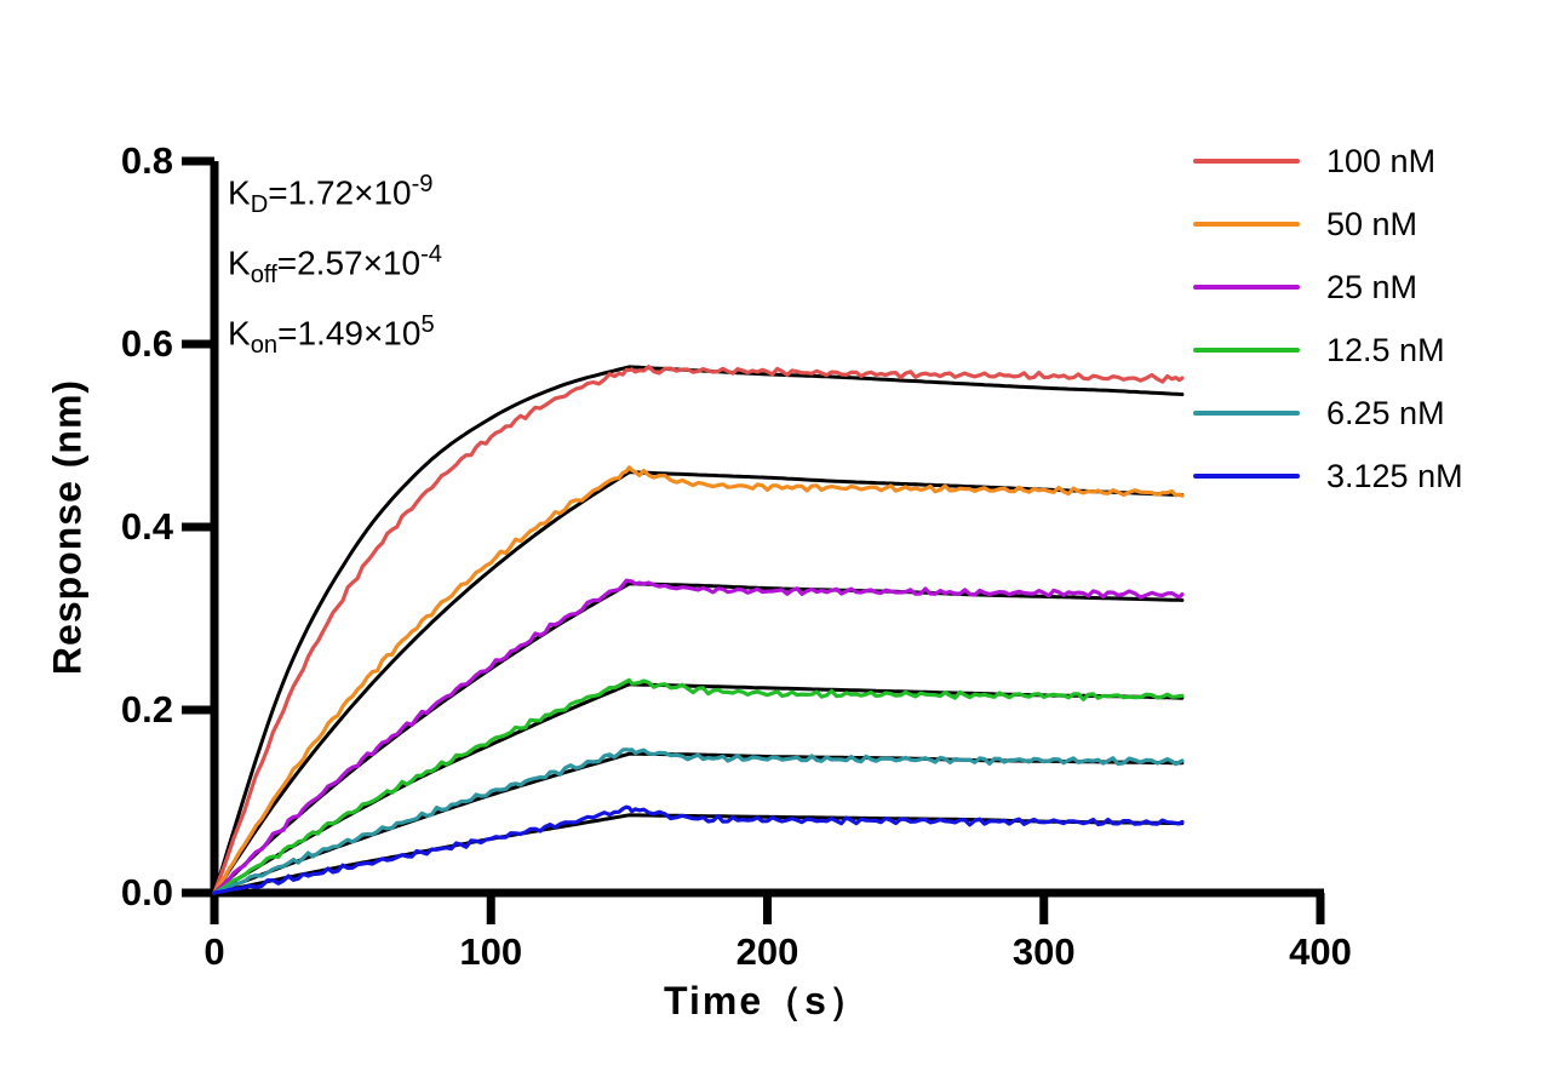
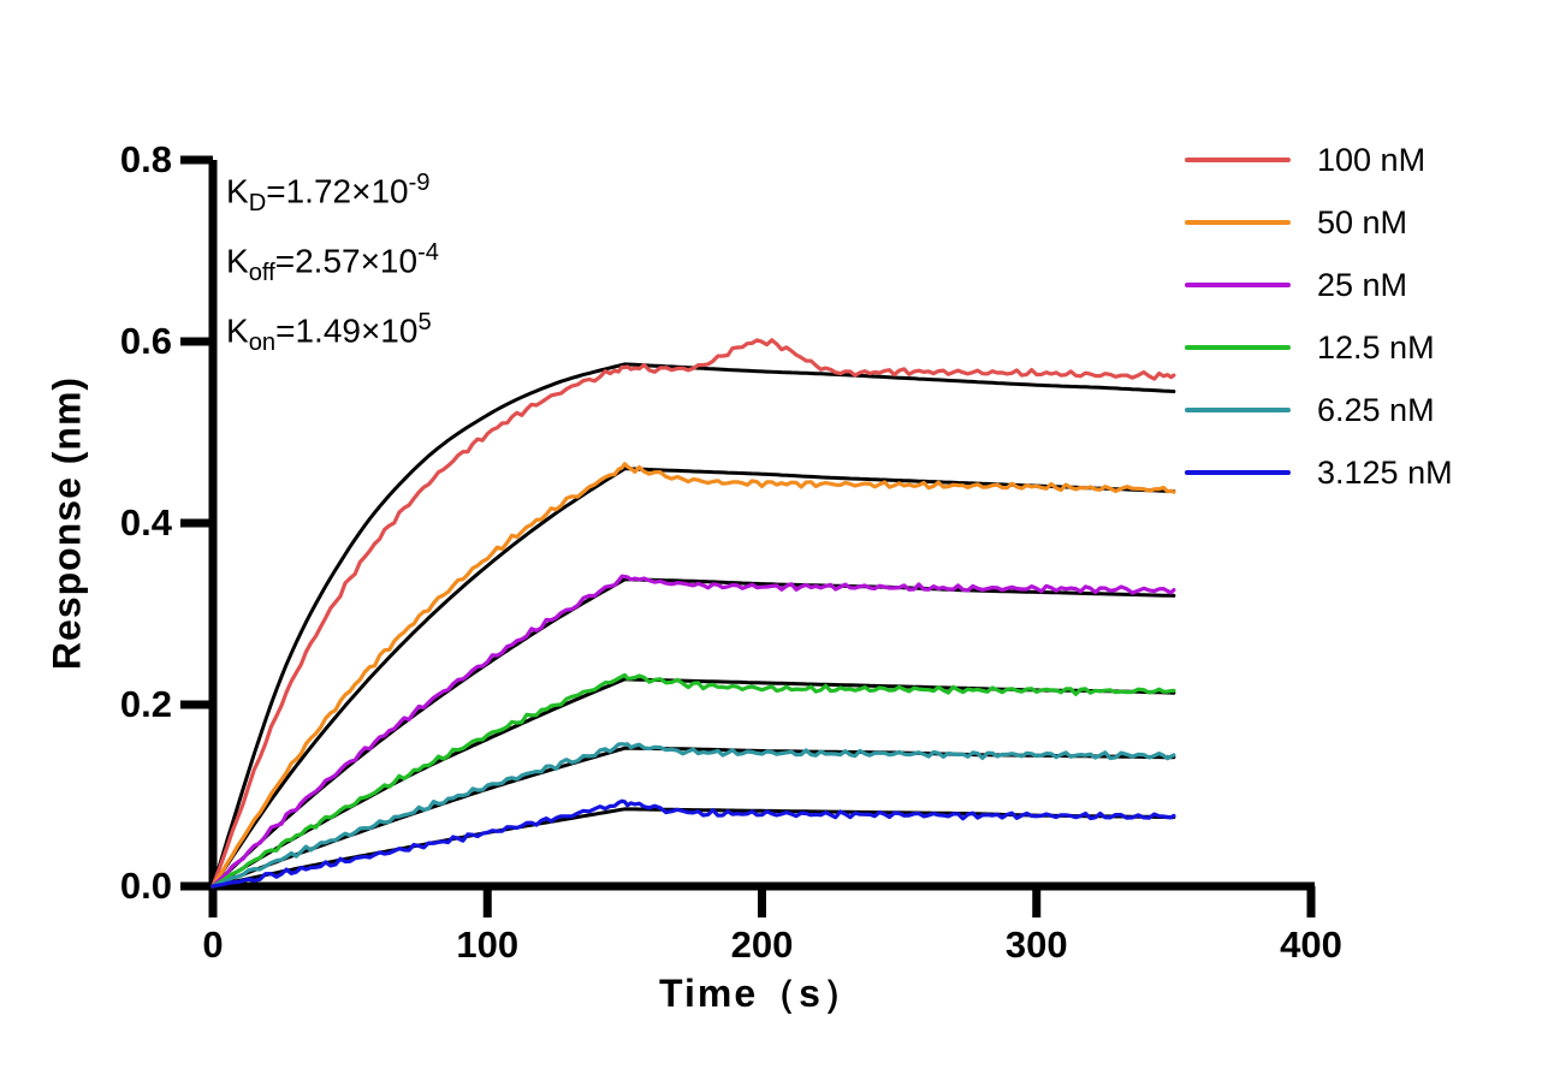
100 nM/200: 0.57 -> 0.60
